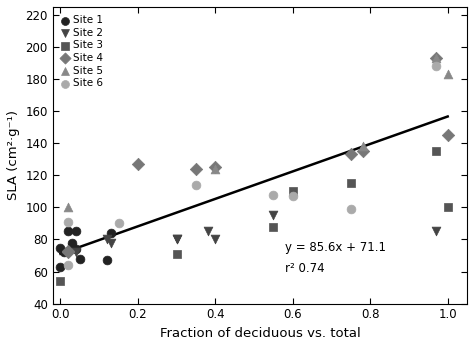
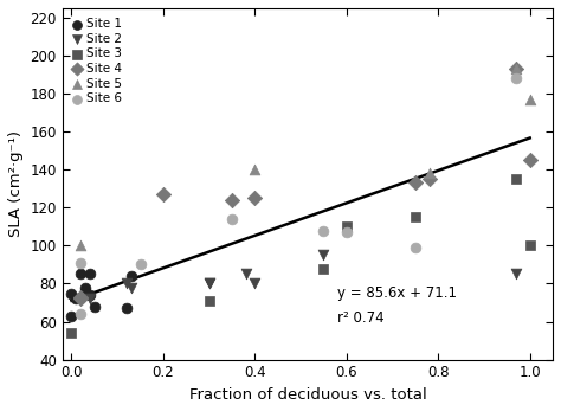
Site 5/0.4: 124 -> 140
Site 5/1.0: 183 -> 177
